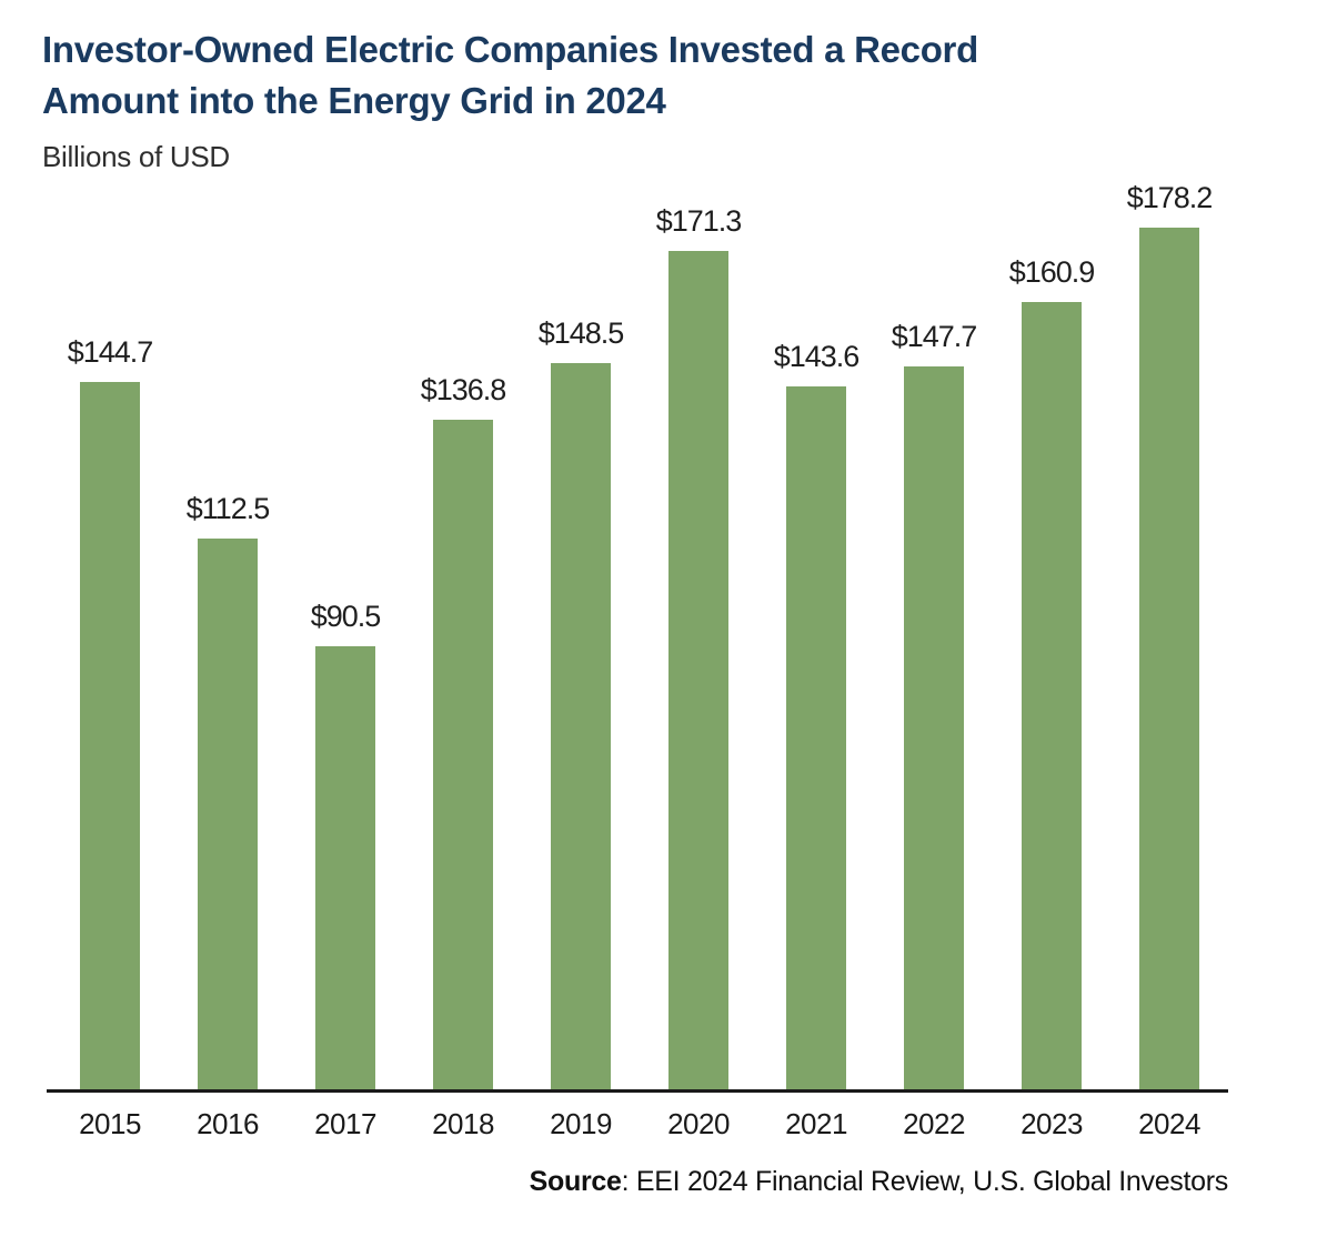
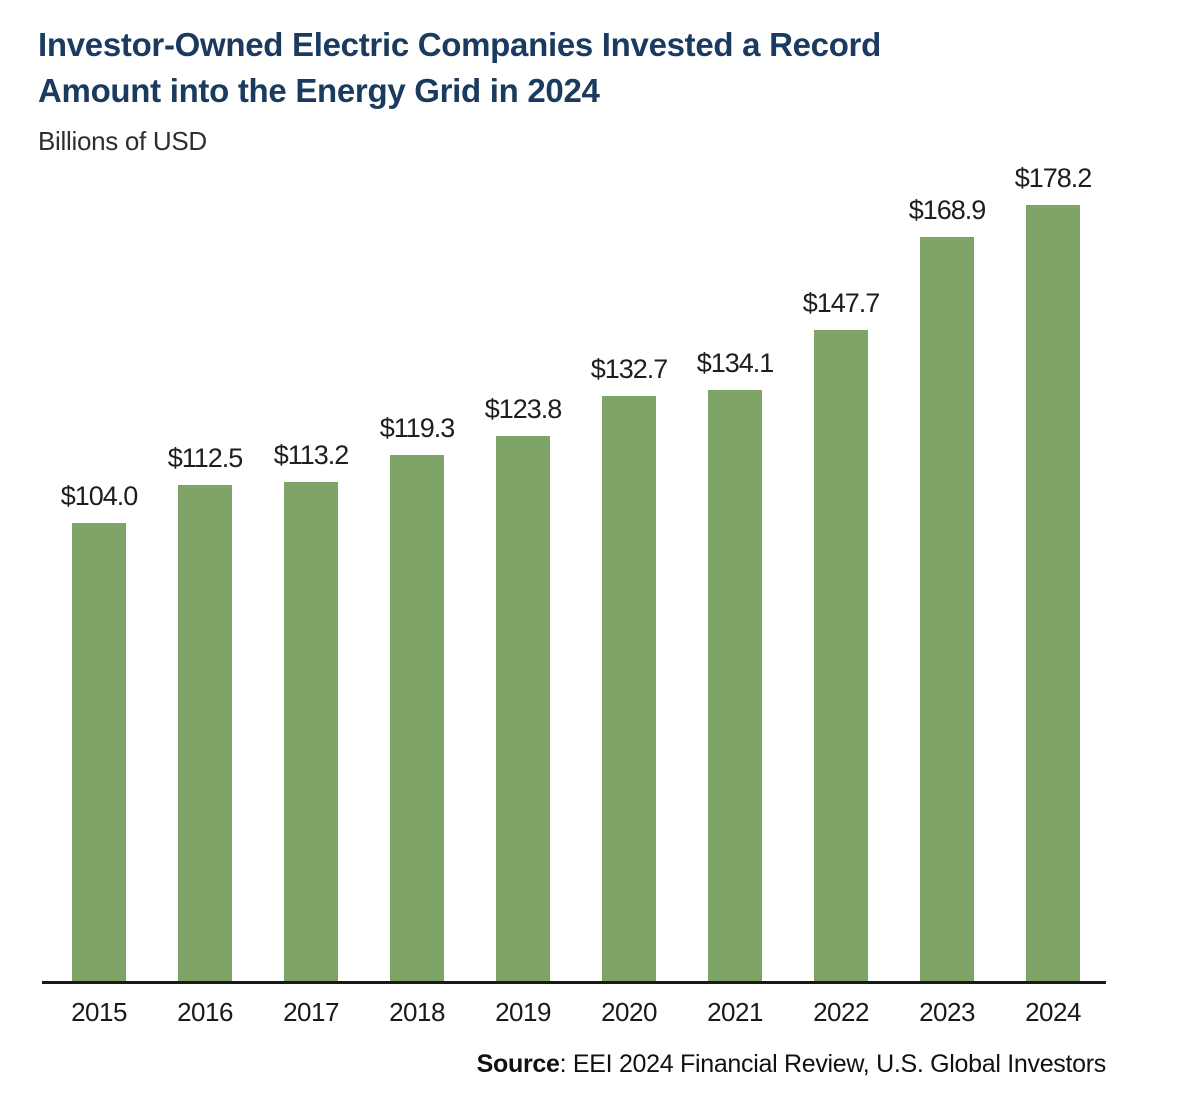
2015: $144.7 -> $104.0
2017: $90.5 -> $113.2
2018: $136.8 -> $119.3
2019: $148.5 -> $123.8
2020: $171.3 -> $132.7
2021: $143.6 -> $134.1
2023: $160.9 -> $168.9
